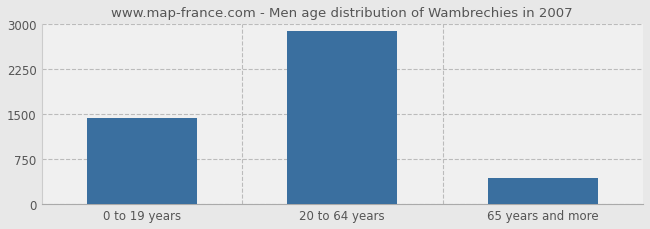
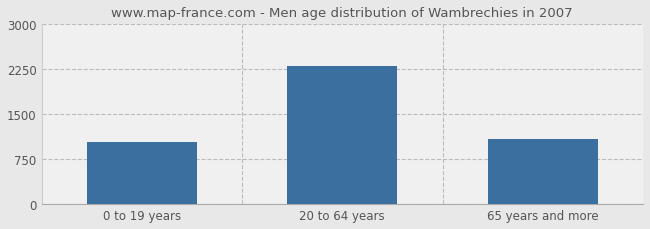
0 to 19 years: 1440 -> 1040
20 to 64 years: 2890 -> 2300
65 years and more: 430 -> 1080
